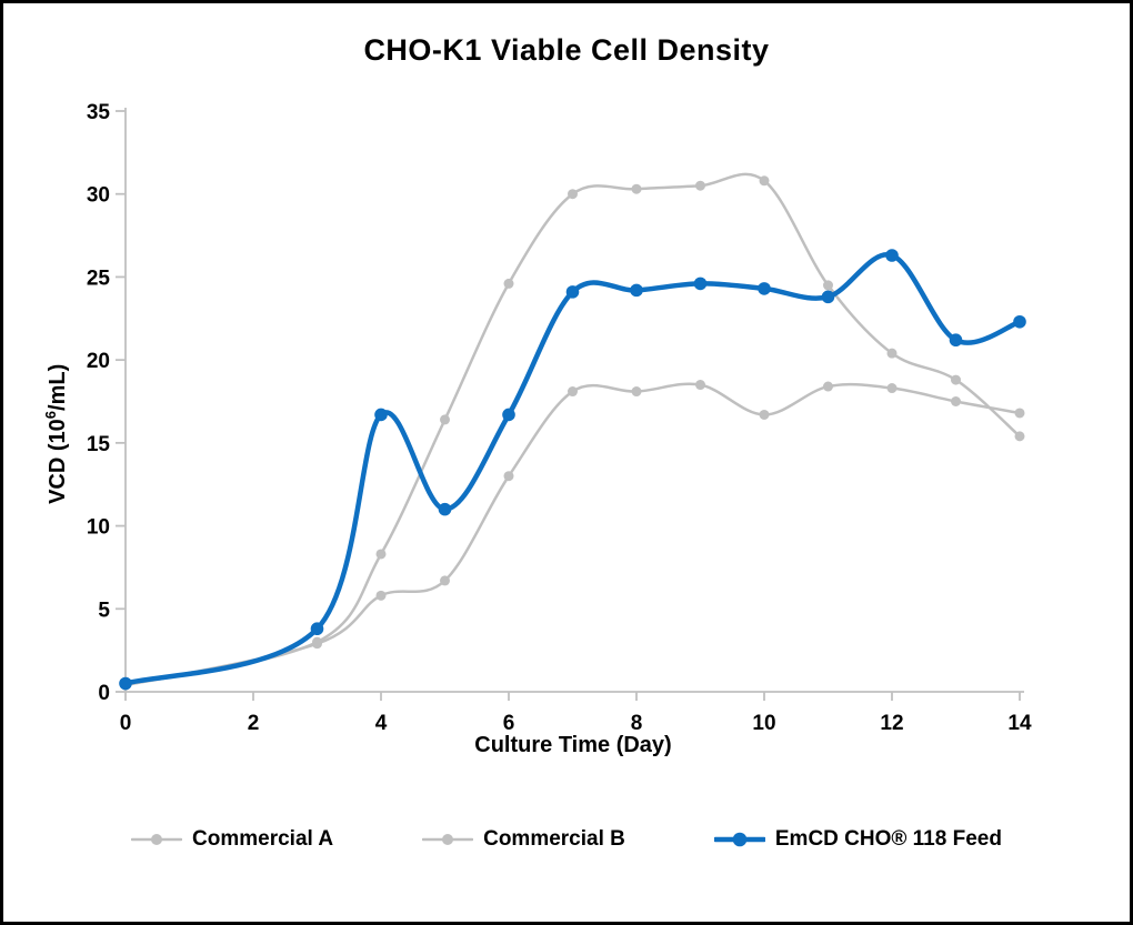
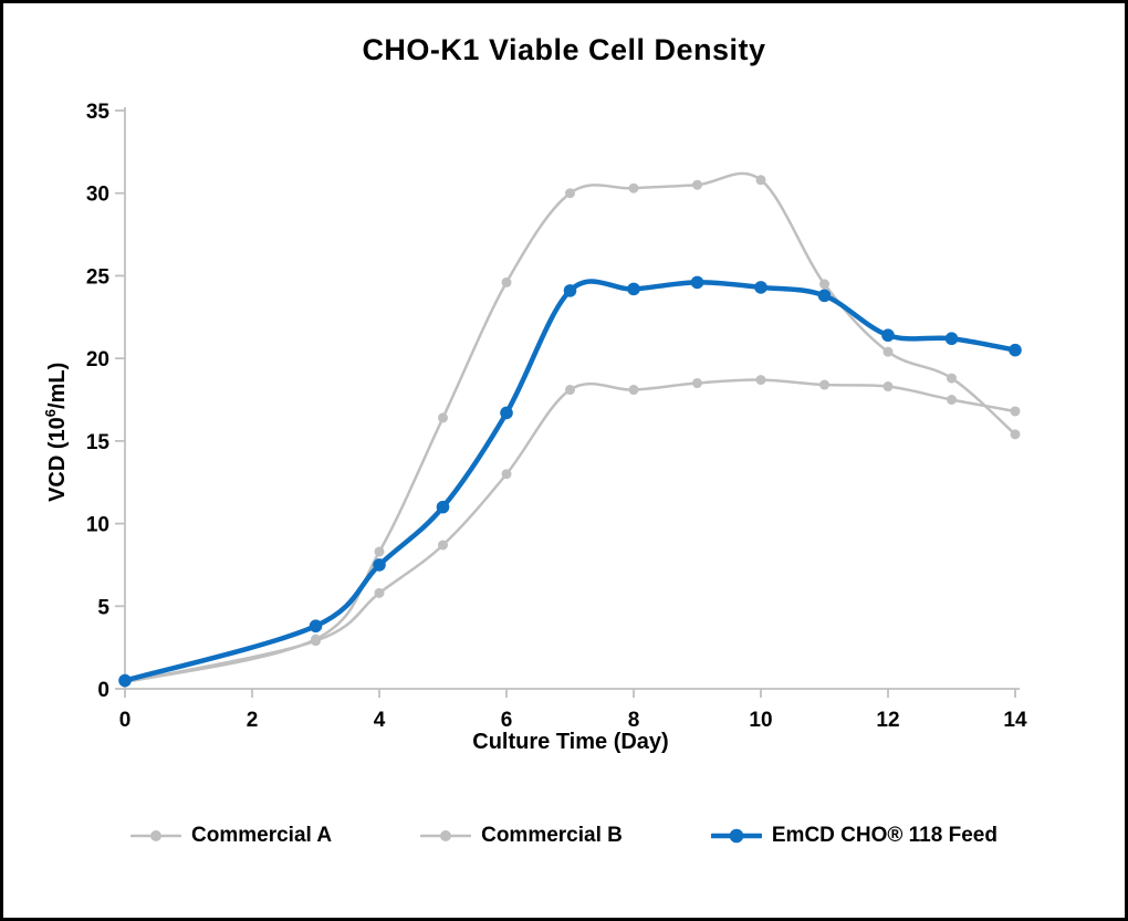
EmCD CHO® 118 Feed/4: 16.7 -> 7.5
Commercial B/5: 6.7 -> 8.7
Commercial B/10: 16.7 -> 18.7
EmCD CHO® 118 Feed/12: 26.3 -> 21.4
EmCD CHO® 118 Feed/14: 22.3 -> 20.5
